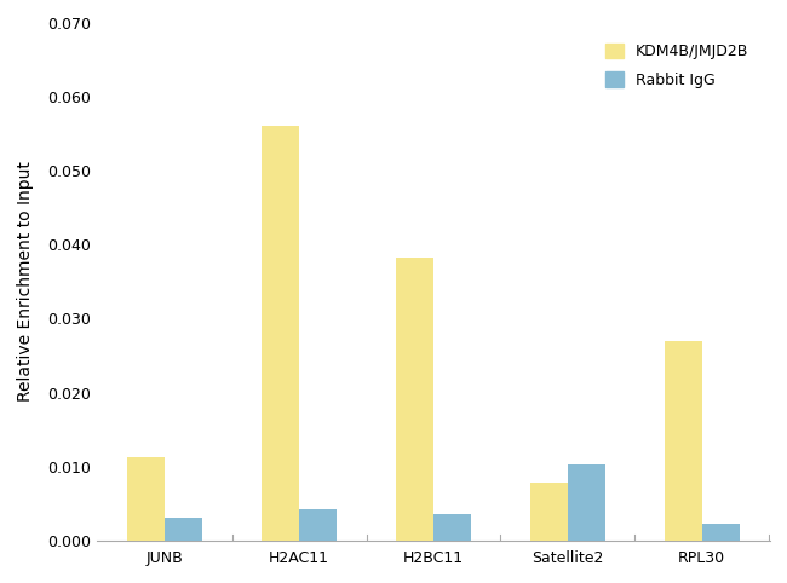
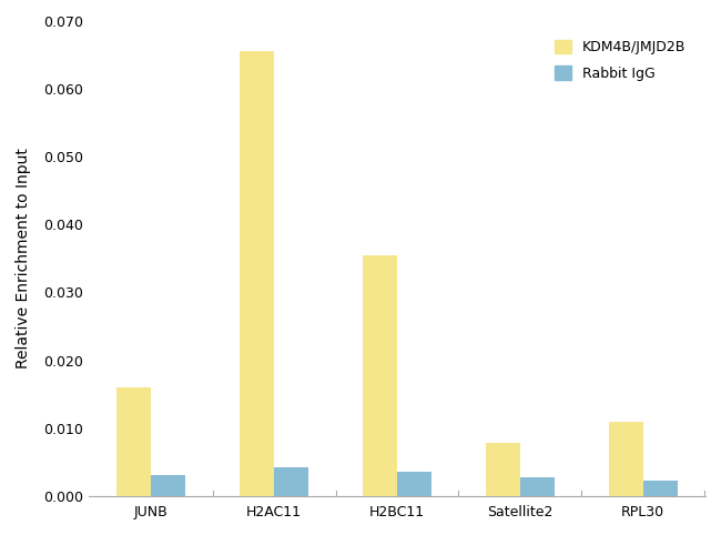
KDM4B/JMJD2B/JUNB: 0.0112 -> 0.0160
KDM4B/JMJD2B/H2AC11: 0.0560 -> 0.0655
KDM4B/JMJD2B/H2BC11: 0.0382 -> 0.0355
Rabbit IgG/Satellite2: 0.0102 -> 0.0028
KDM4B/JMJD2B/RPL30: 0.0270 -> 0.0110
